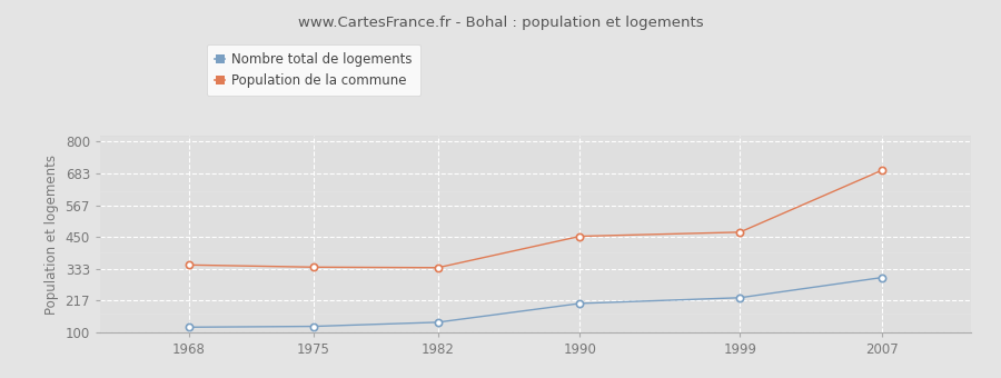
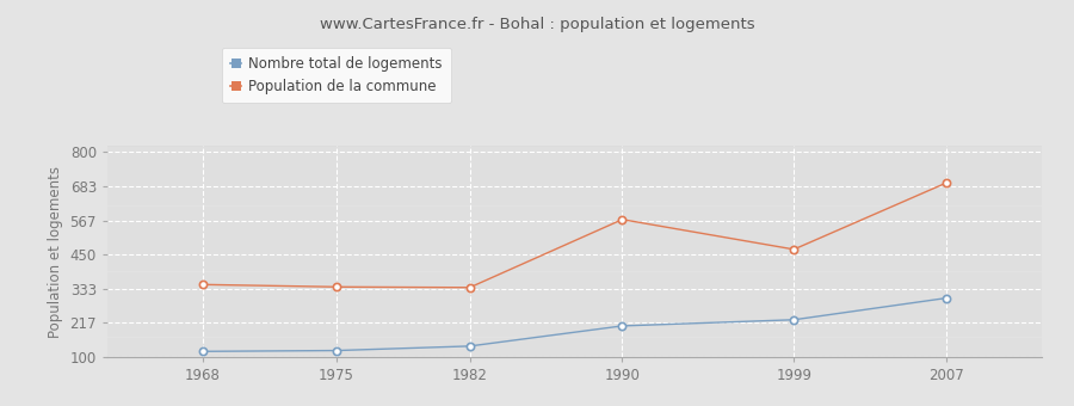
Population de la commune/1990: 453 -> 570
